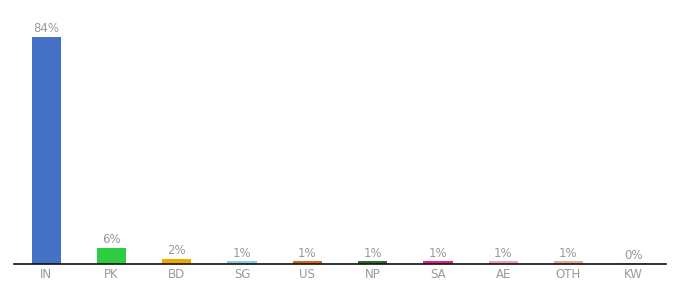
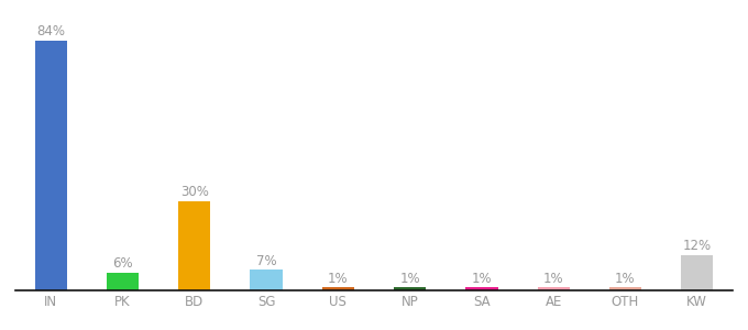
BD: 2% -> 30%
SG: 1% -> 7%
KW: 0% -> 12%
